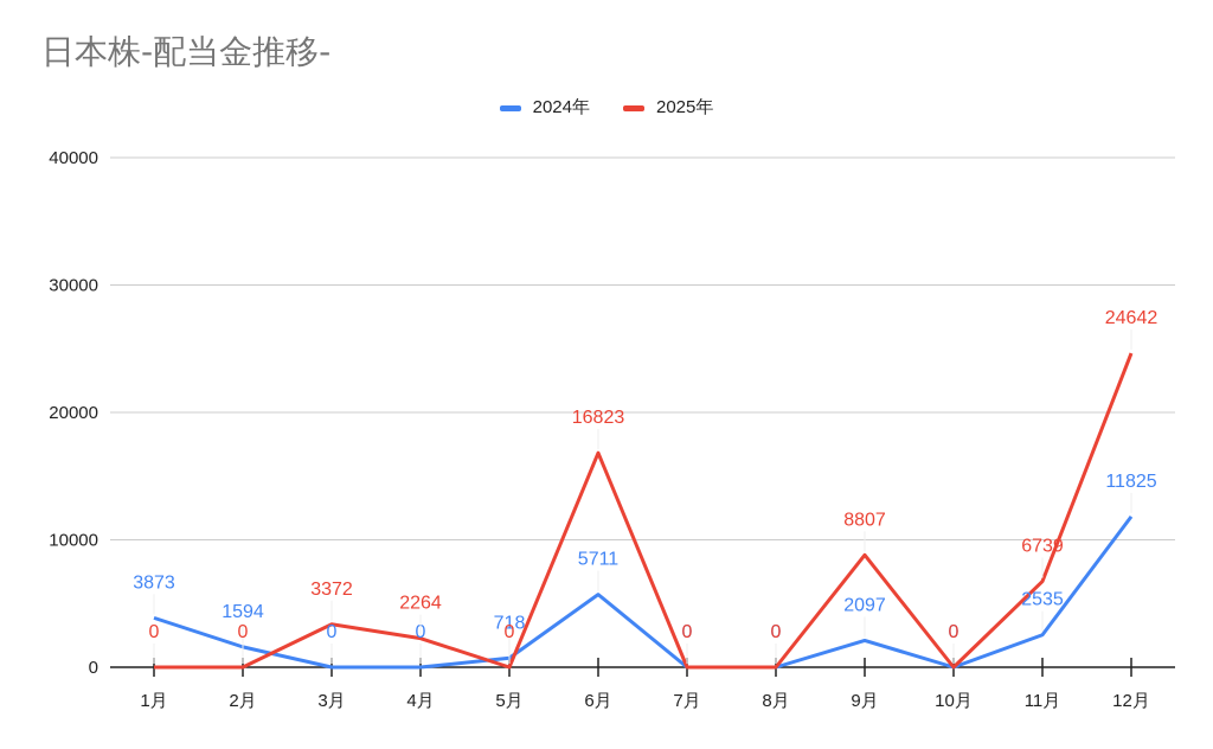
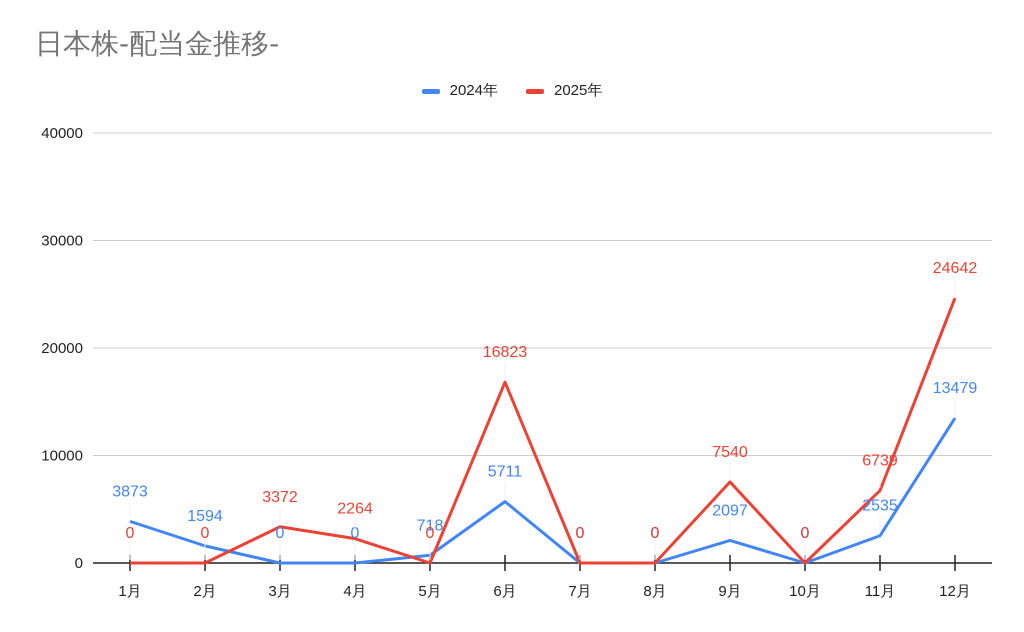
2025年/9月: 8807 -> 7540
2024年/12月: 11825 -> 13479
